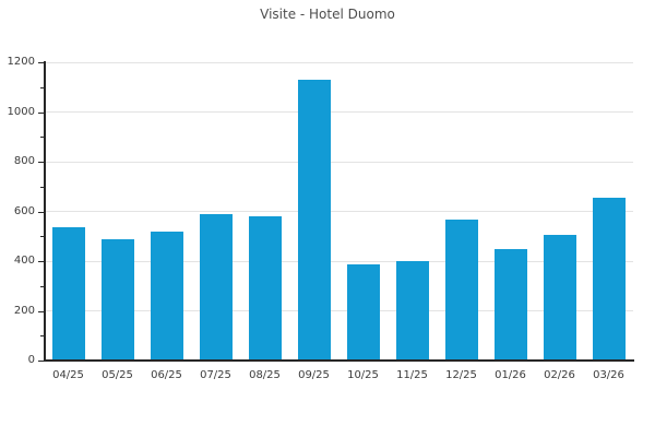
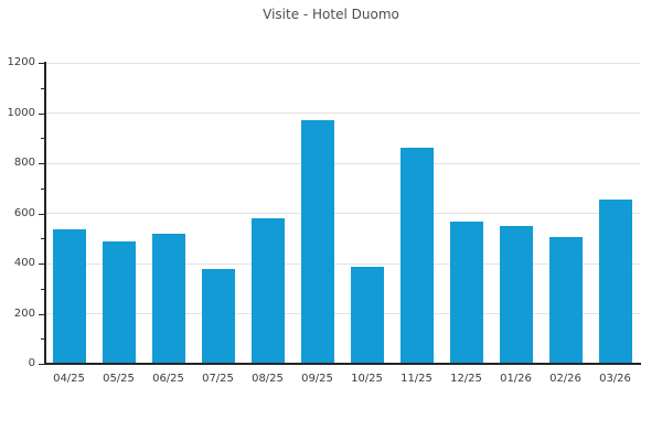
07/25: 590 -> 380
09/25: 1130 -> 970
11/25: 400 -> 860
01/26: 450 -> 550
